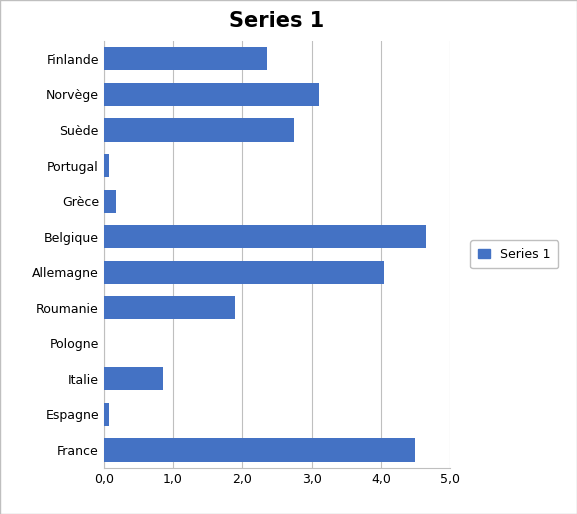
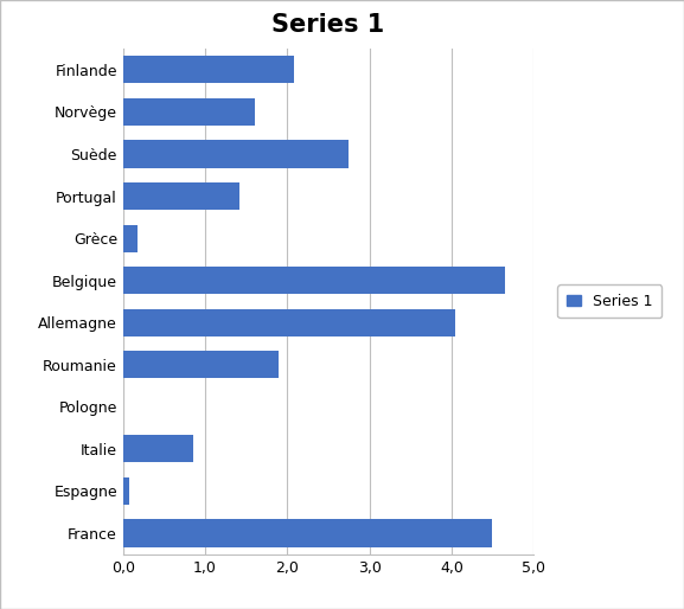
Finlande: 2,35 -> 2,08
Norvège: 3,10 -> 1,60
Portugal: 0,07 -> 1,42
